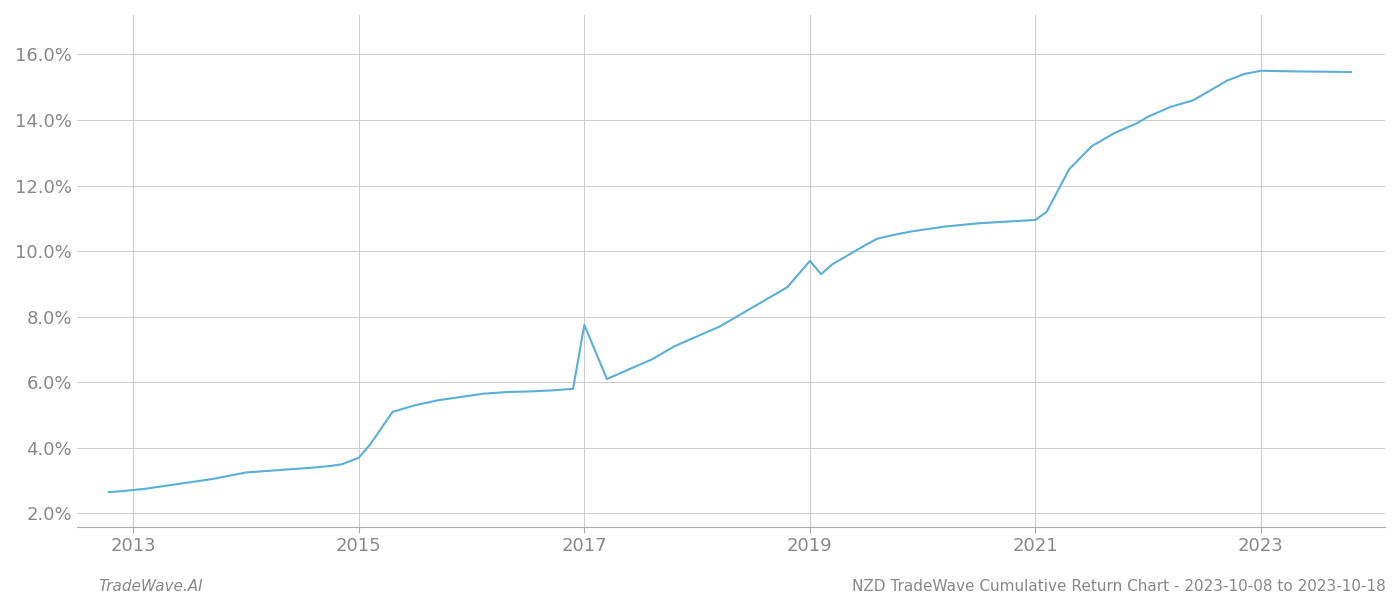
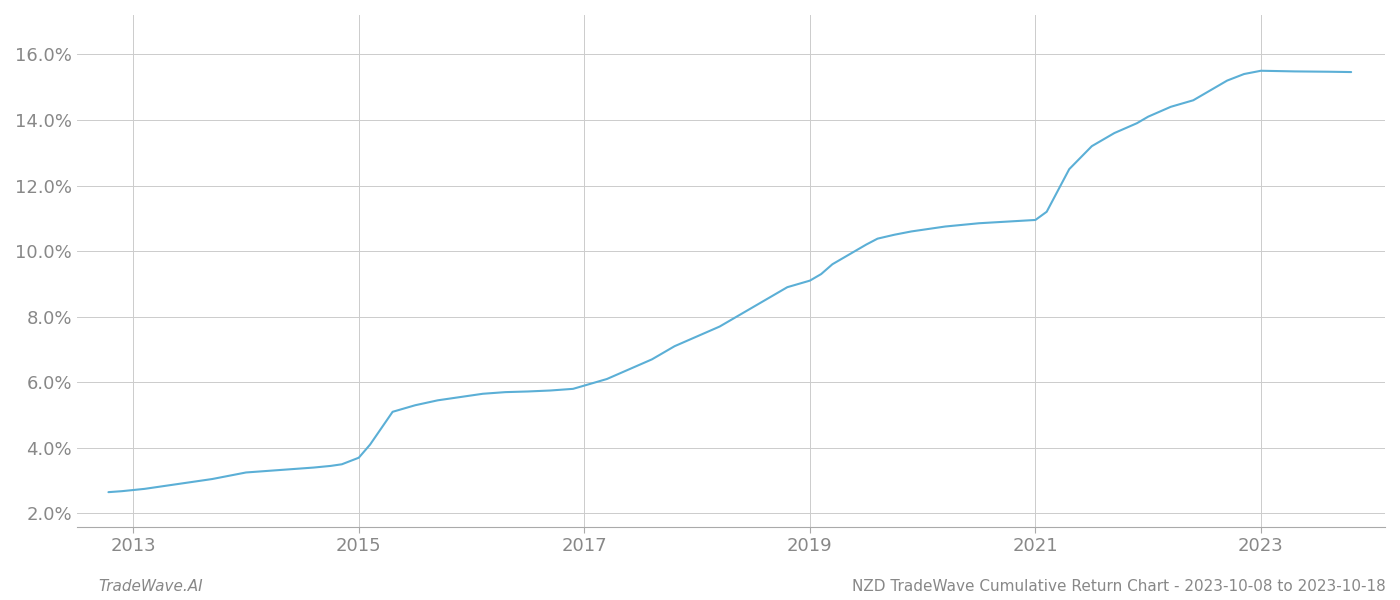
2017: 7.75% -> 5.90%
2019: 9.70% -> 9.10%
